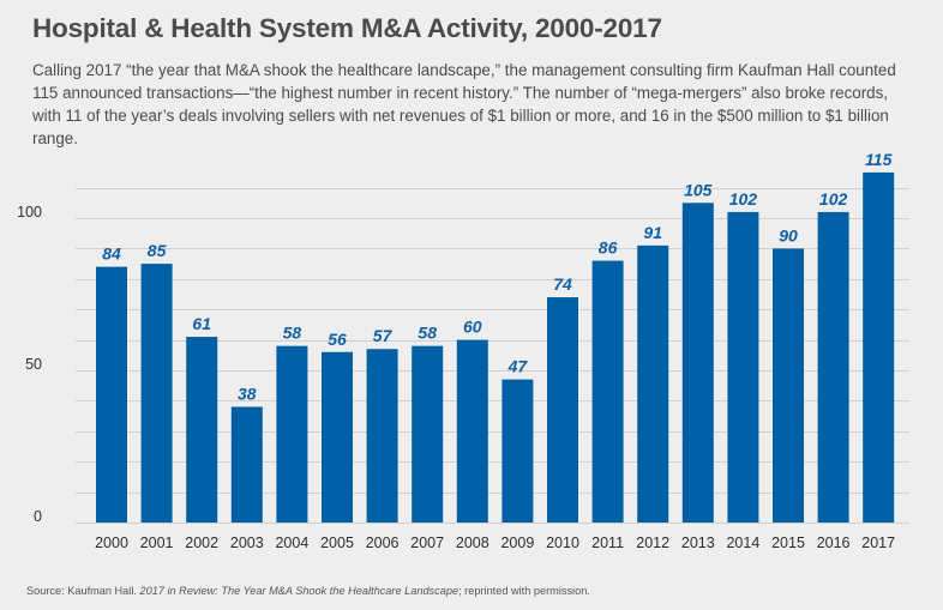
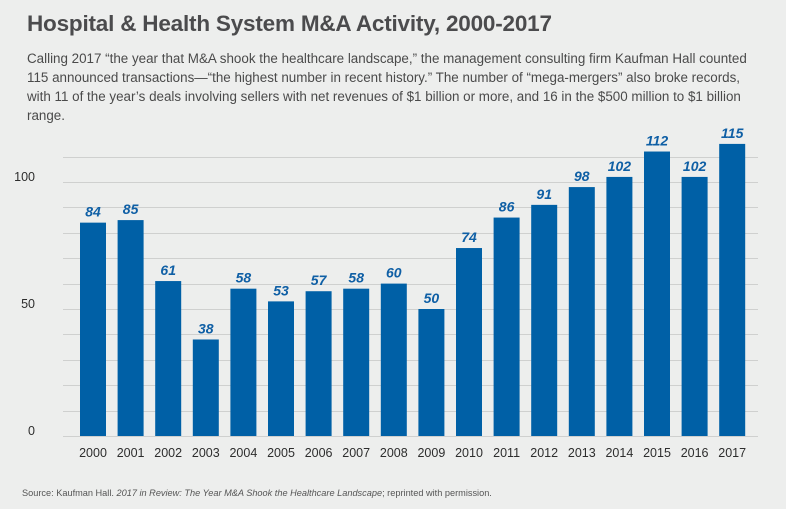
2005: 56 -> 53
2009: 47 -> 50
2013: 105 -> 98
2015: 90 -> 112
